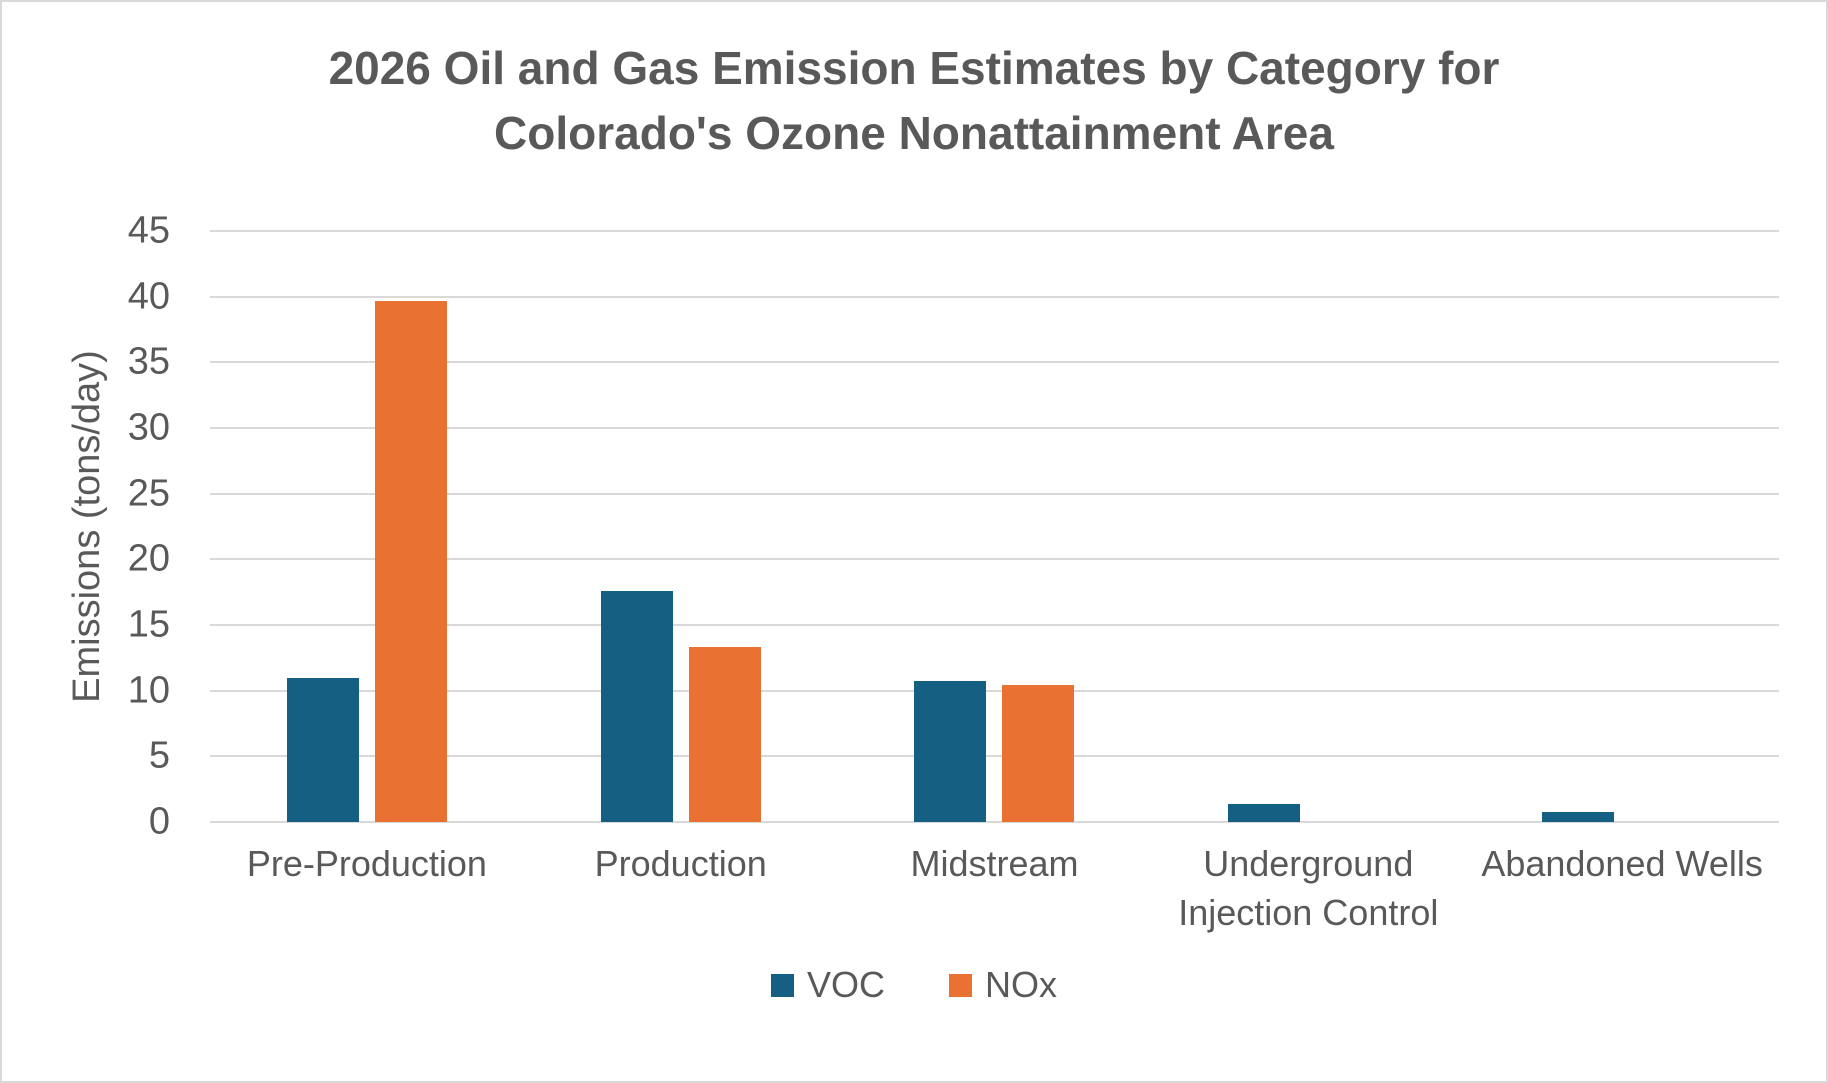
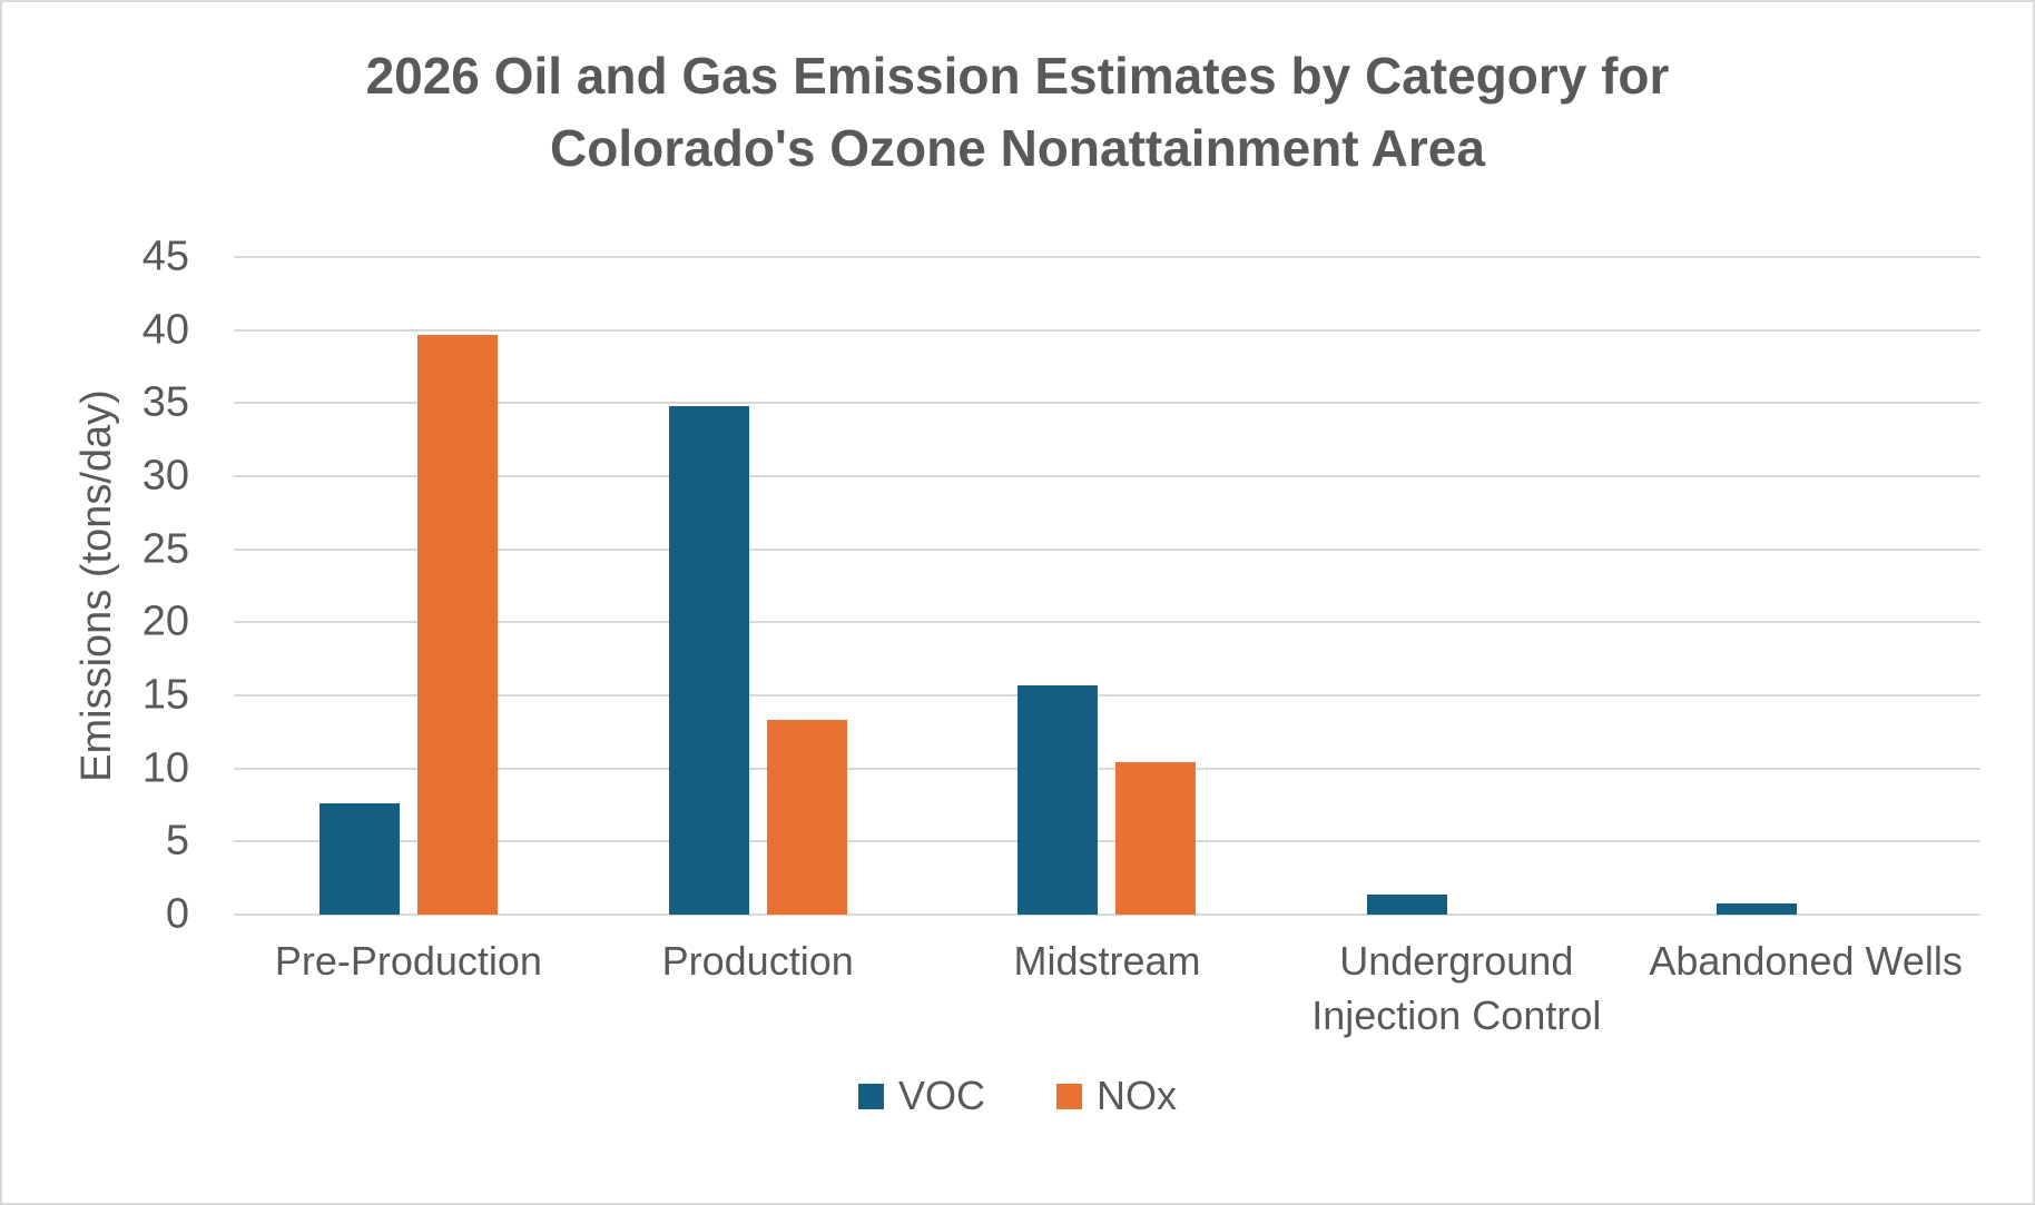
VOC/Pre-Production: 11.0 -> 7.6
VOC/Production: 17.6 -> 34.8
VOC/Midstream: 10.7 -> 15.7
